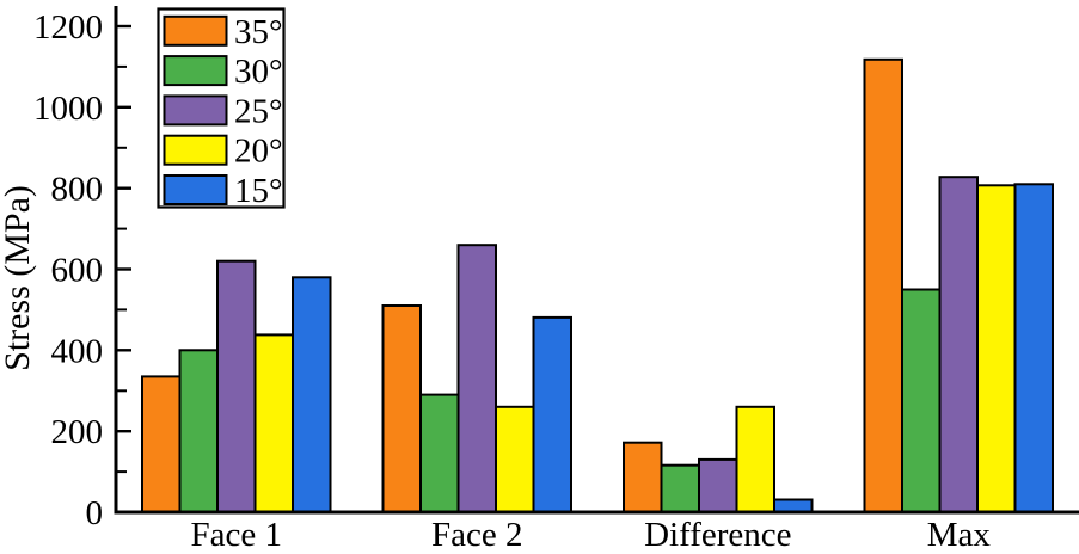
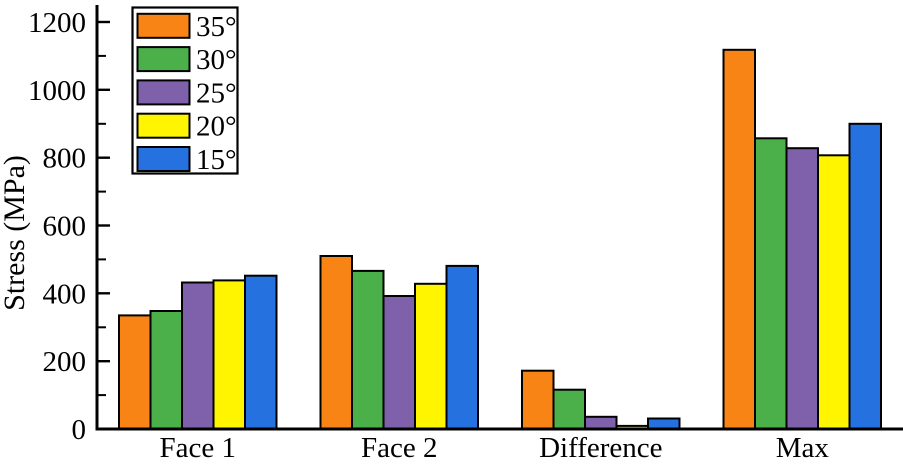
30°/Face 1: 400 -> 350
25°/Face 1: 620 -> 430
15°/Face 1: 580 -> 450
30°/Face 2: 290 -> 470
25°/Face 2: 660 -> 390
20°/Face 2: 260 -> 430
25°/Difference: 130 -> 40
20°/Difference: 260 -> 10
30°/Max: 550 -> 860
15°/Max: 810 -> 900
